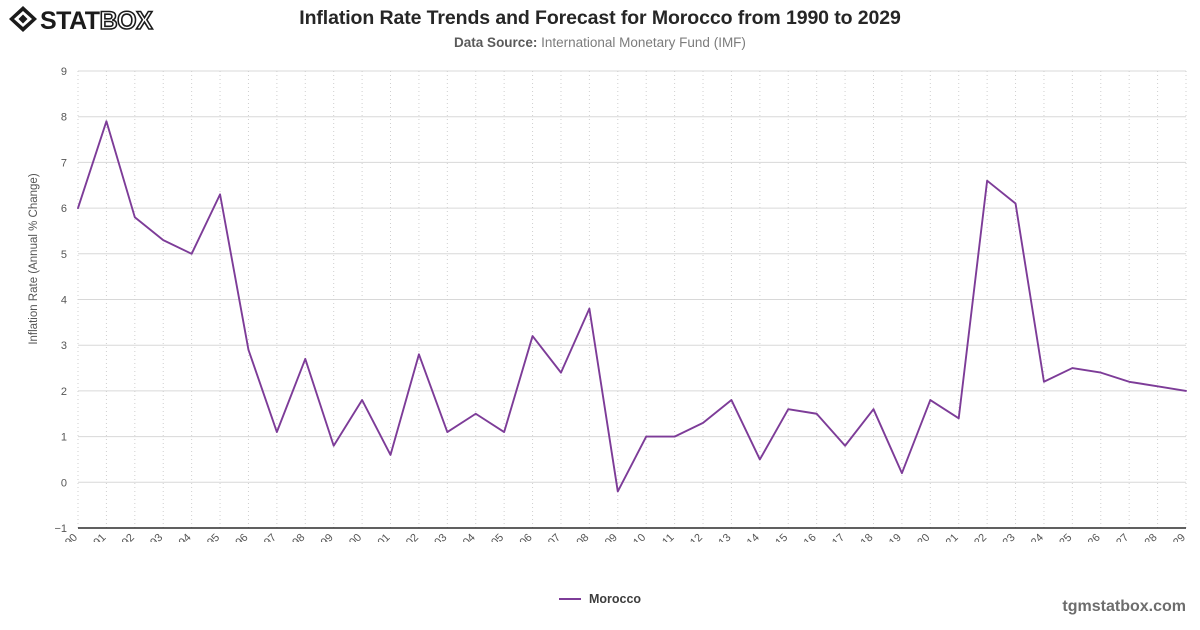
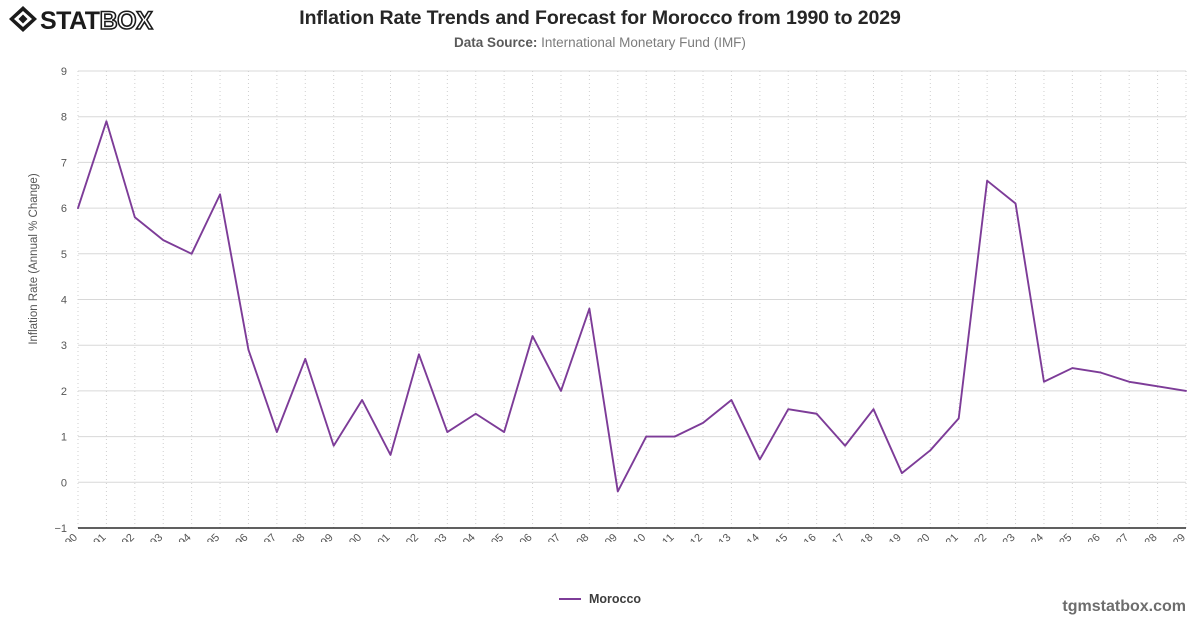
2007: 2.4 -> 2.0
2020: 1.8 -> 0.7
